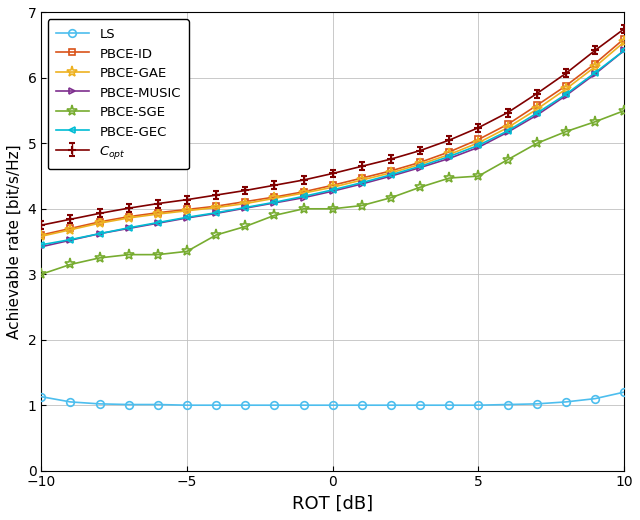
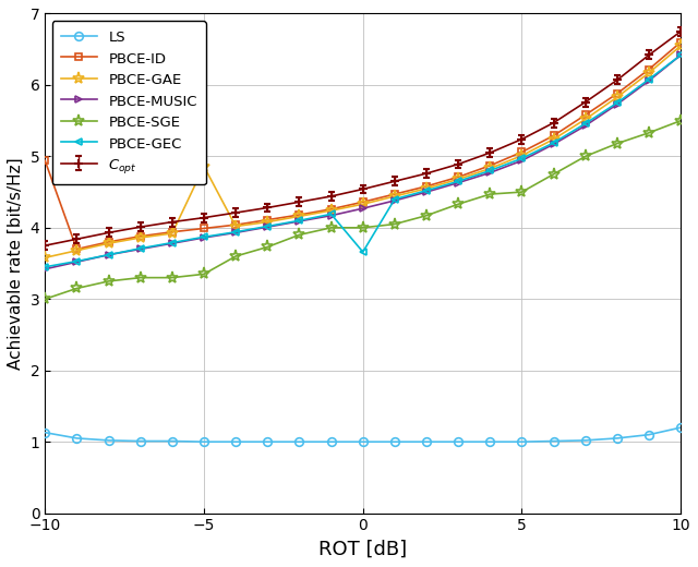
PBCE-ID/−10: 3.60 -> 4.94
PBCE-GAE/−5: 3.97 -> 4.86
PBCE-GEC/0: 4.29 -> 3.66
